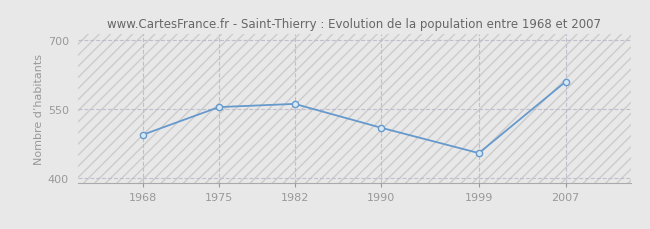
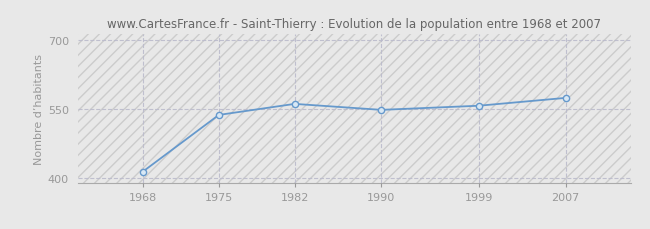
1968: 495 -> 415
1975: 555 -> 538
1990: 510 -> 549
1999: 455 -> 558
2007: 610 -> 575
